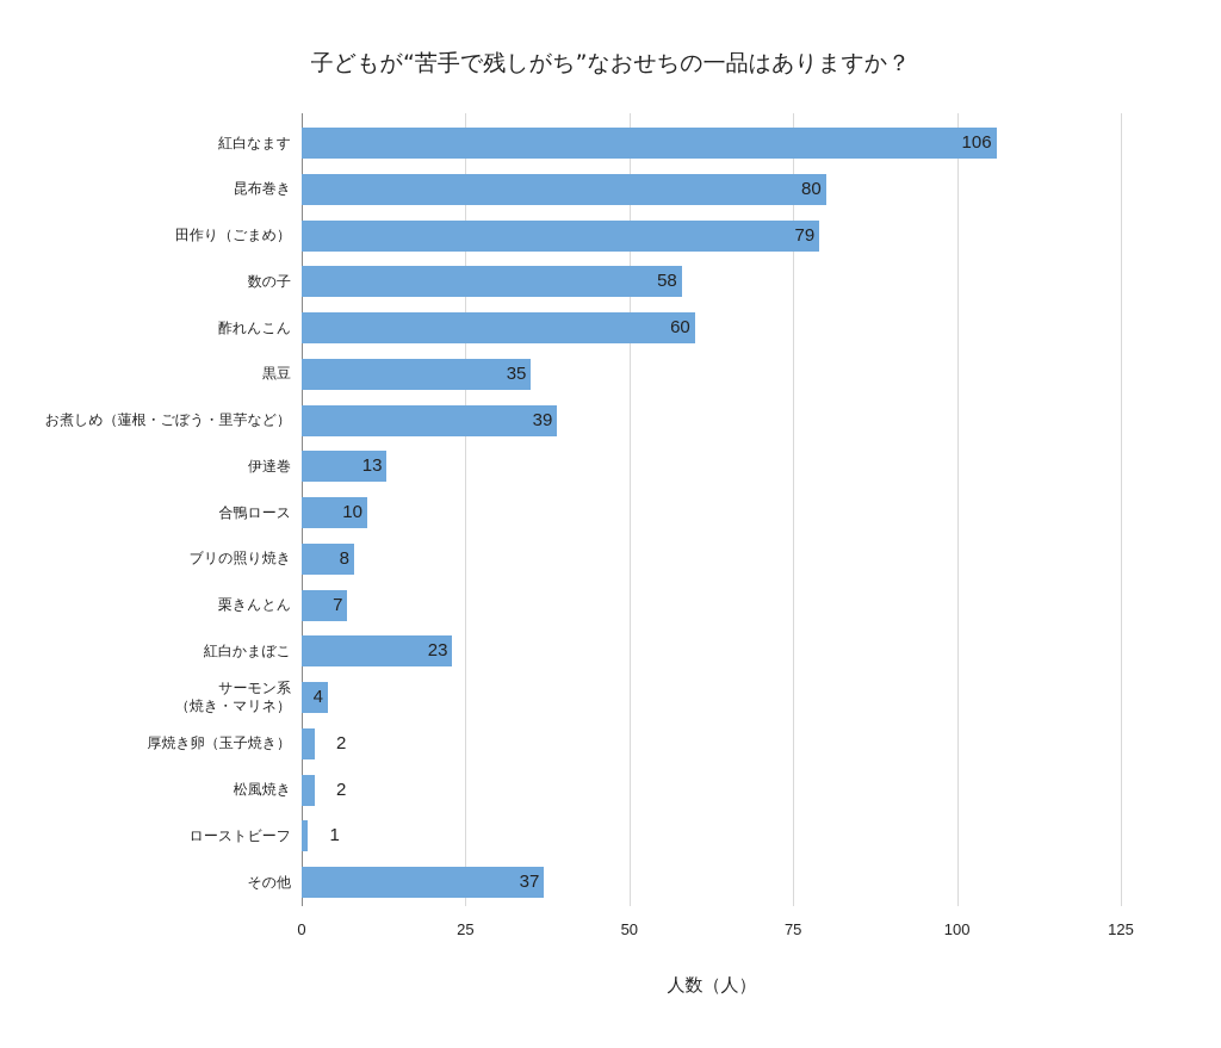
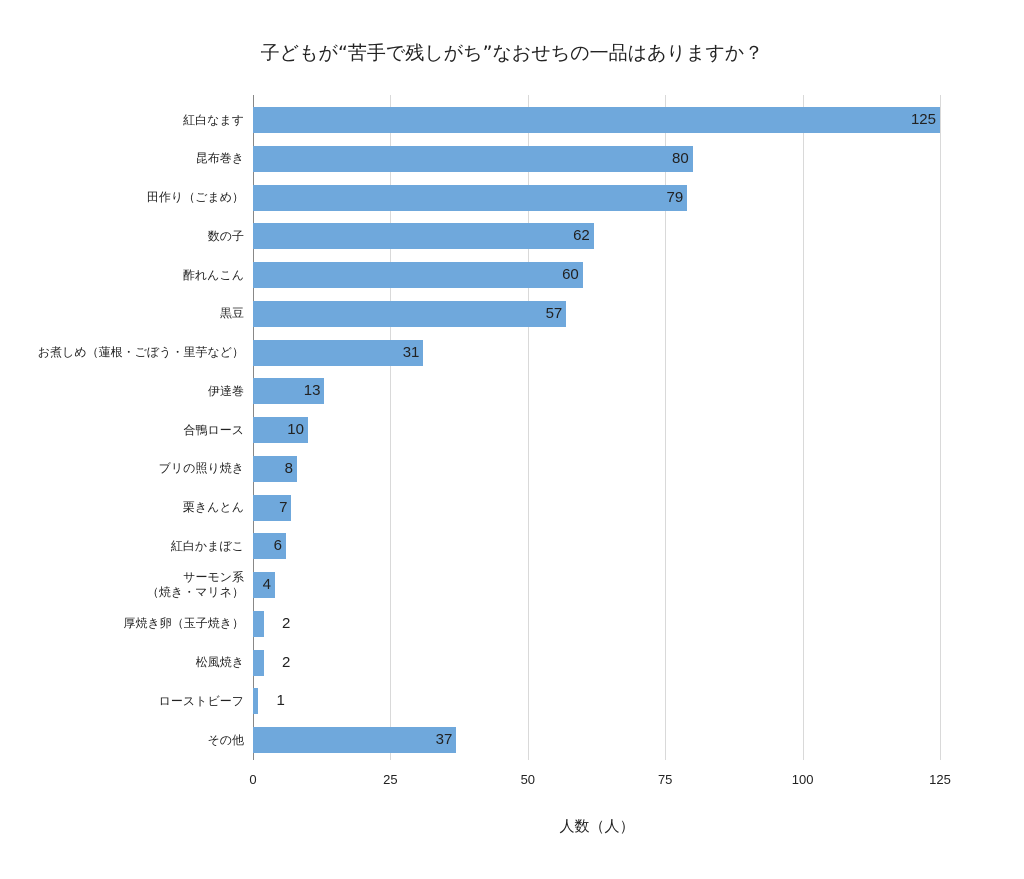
紅白なます: 106 -> 125
数の子: 58 -> 62
黒豆: 35 -> 57
お煮しめ（蓮根・ごぼう・里芋など）: 39 -> 31
紅白かまぼこ: 23 -> 6
